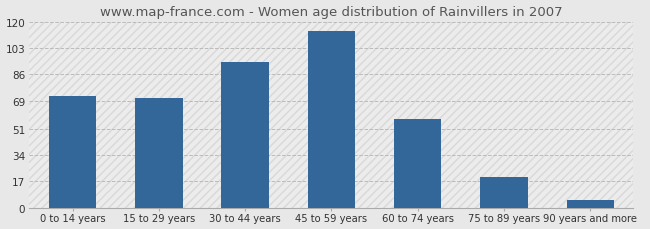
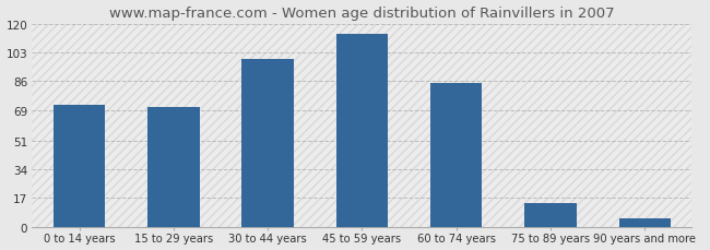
30 to 44 years: 94 -> 99
60 to 74 years: 57 -> 85
75 to 89 years: 20 -> 14
